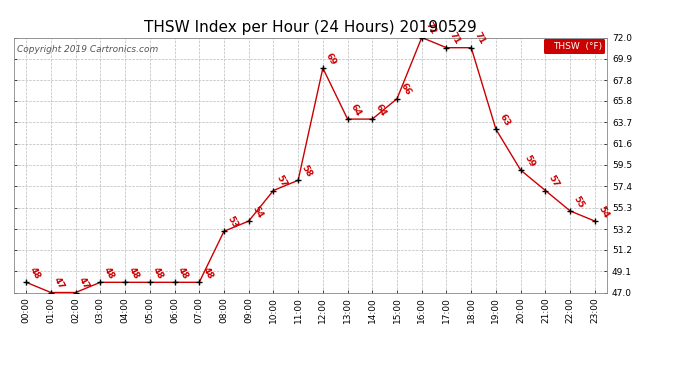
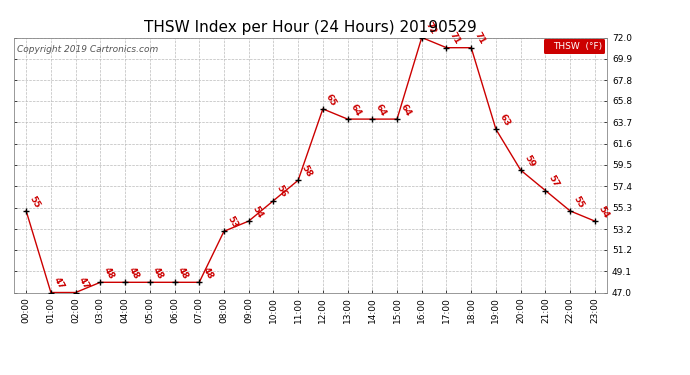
00:00: 48 -> 55
10:00: 57 -> 56
12:00: 69 -> 65
15:00: 66 -> 64
